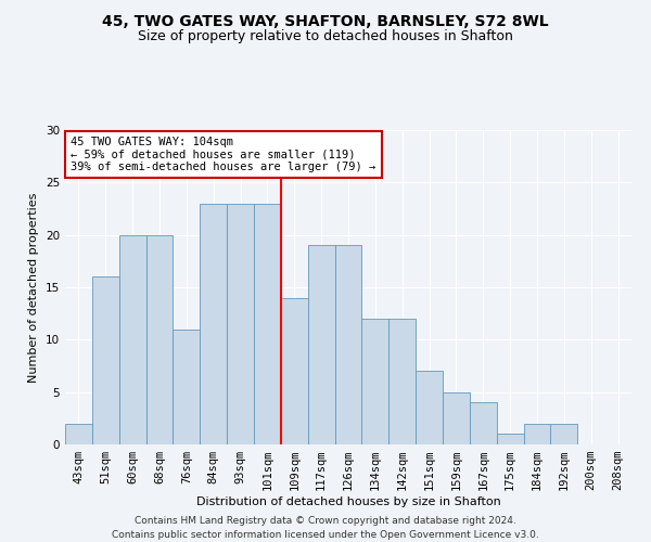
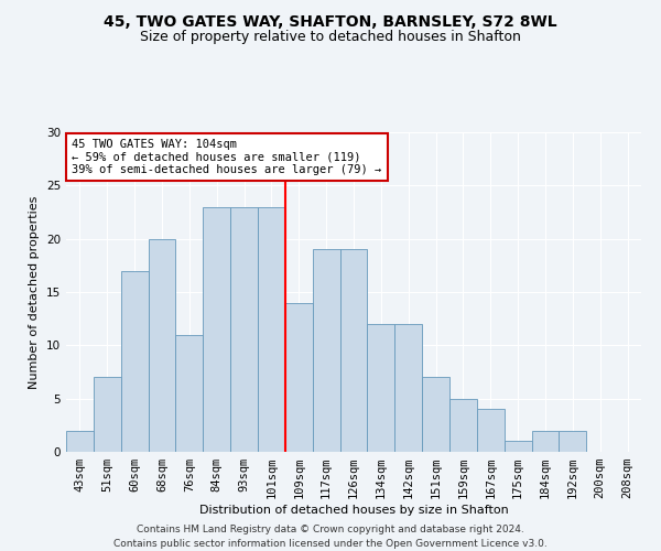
51sqm: 16 -> 7
60sqm: 20 -> 17
